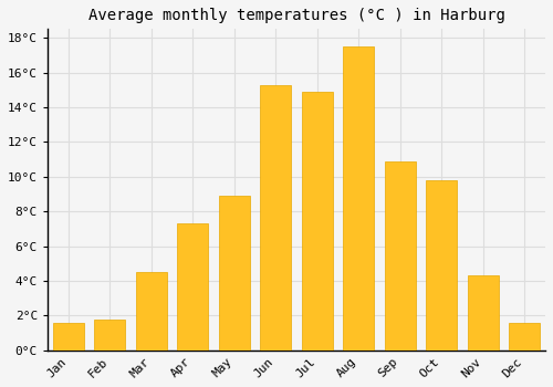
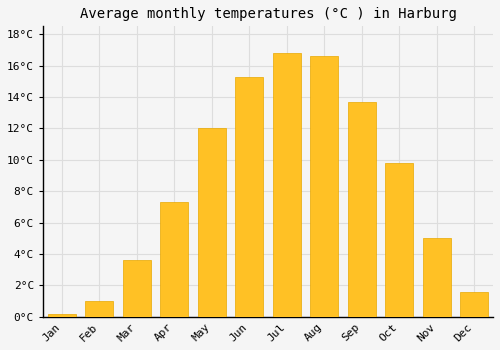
Jan: 1.6°C -> 0.2°C
Feb: 1.8°C -> 1.0°C
Mar: 4.5°C -> 3.6°C
May: 8.9°C -> 12.0°C
Jul: 14.9°C -> 16.8°C
Aug: 17.5°C -> 16.6°C
Sep: 10.9°C -> 13.7°C
Nov: 4.3°C -> 5.0°C
